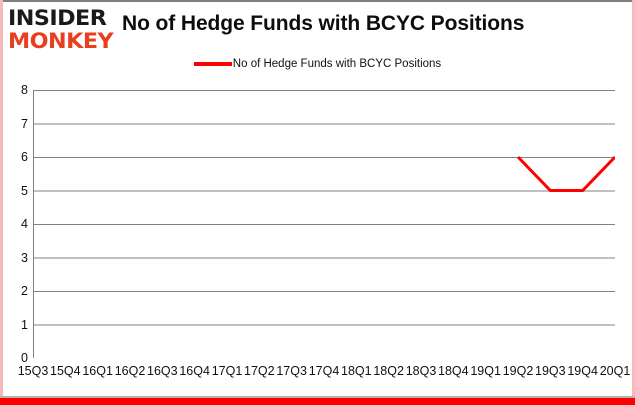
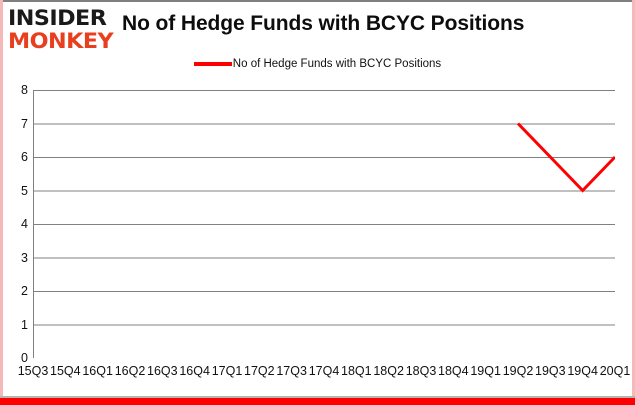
19Q2: 6 -> 7
19Q3: 5 -> 6
